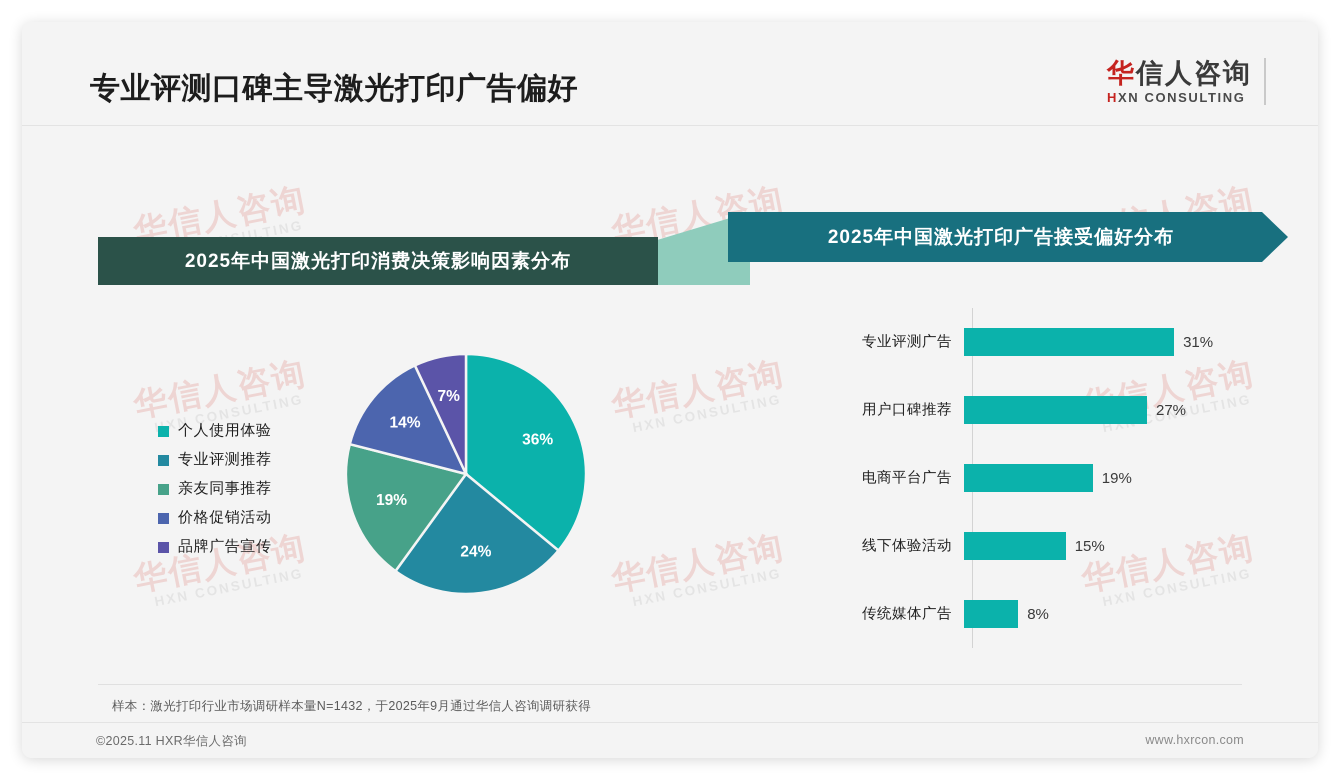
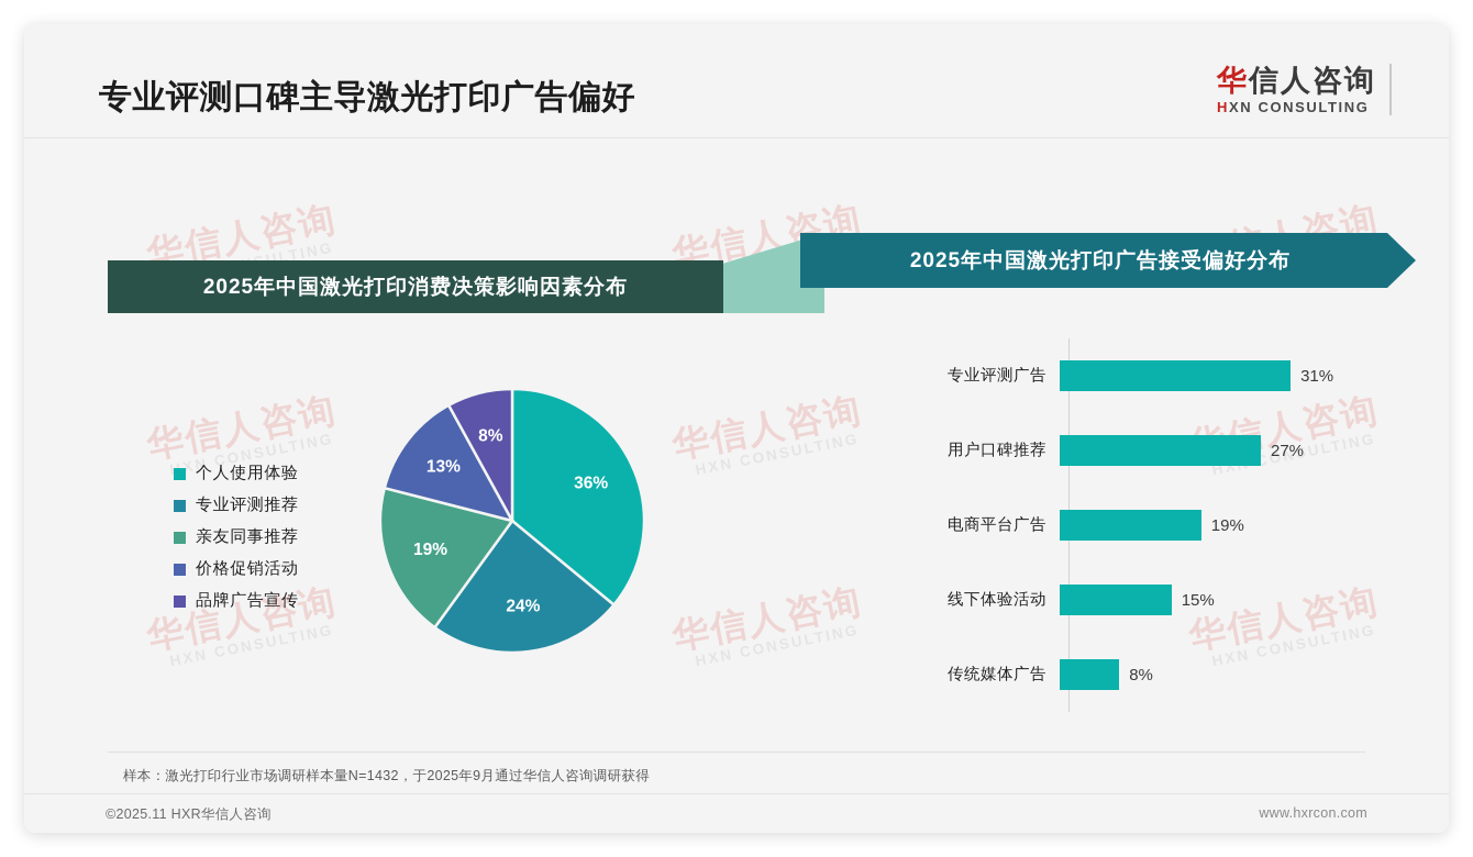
2025年中国激光打印消费决策影响因素分布/价格促销活动: 14% -> 13%
2025年中国激光打印消费决策影响因素分布/品牌广告宣传: 7% -> 8%
